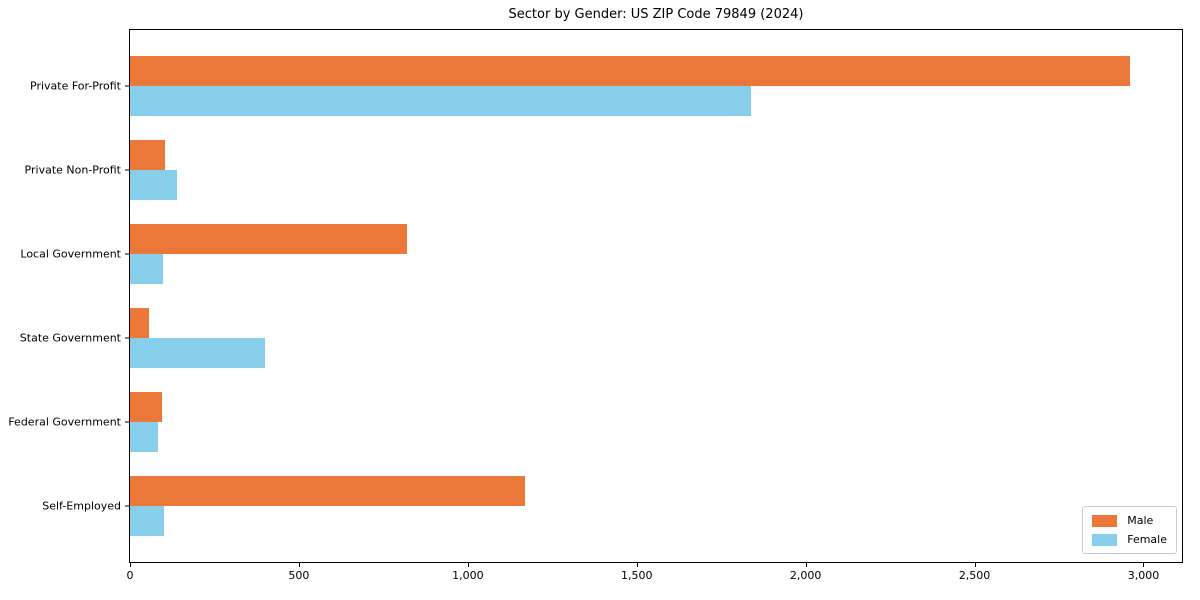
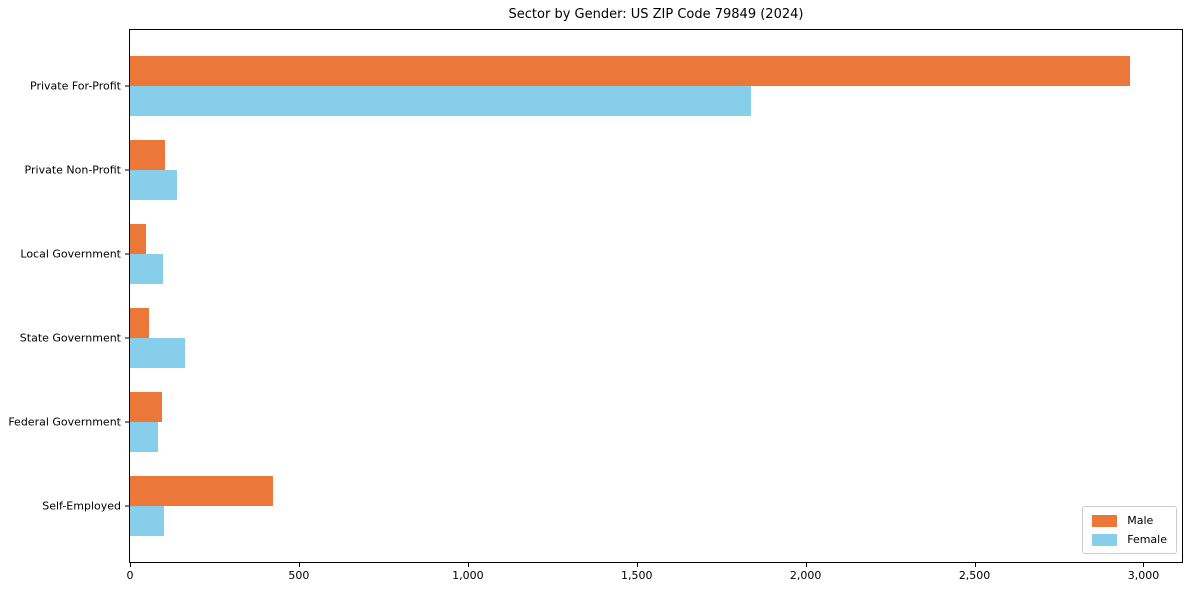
Male/Local Government: 820 -> 50
Female/State Government: 400 -> 160
Male/Self-Employed: 1170 -> 420
